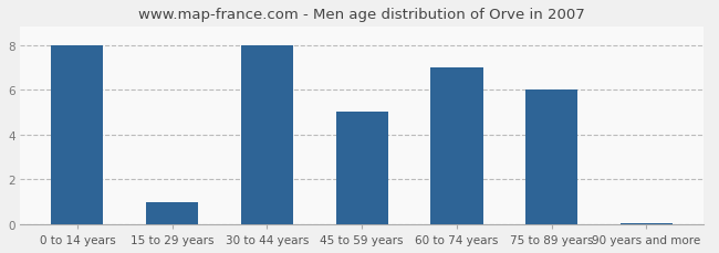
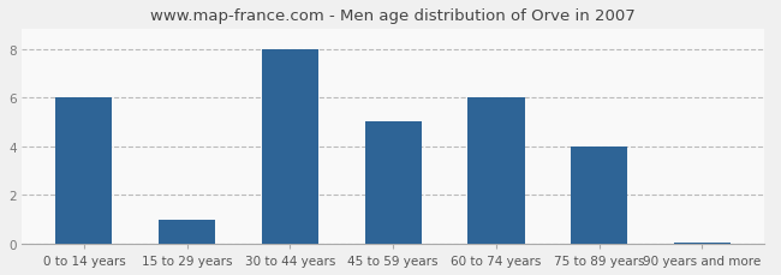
0 to 14 years: 8.00 -> 6.00
60 to 74 years: 7.00 -> 6.00
75 to 89 years: 6.00 -> 4.00
